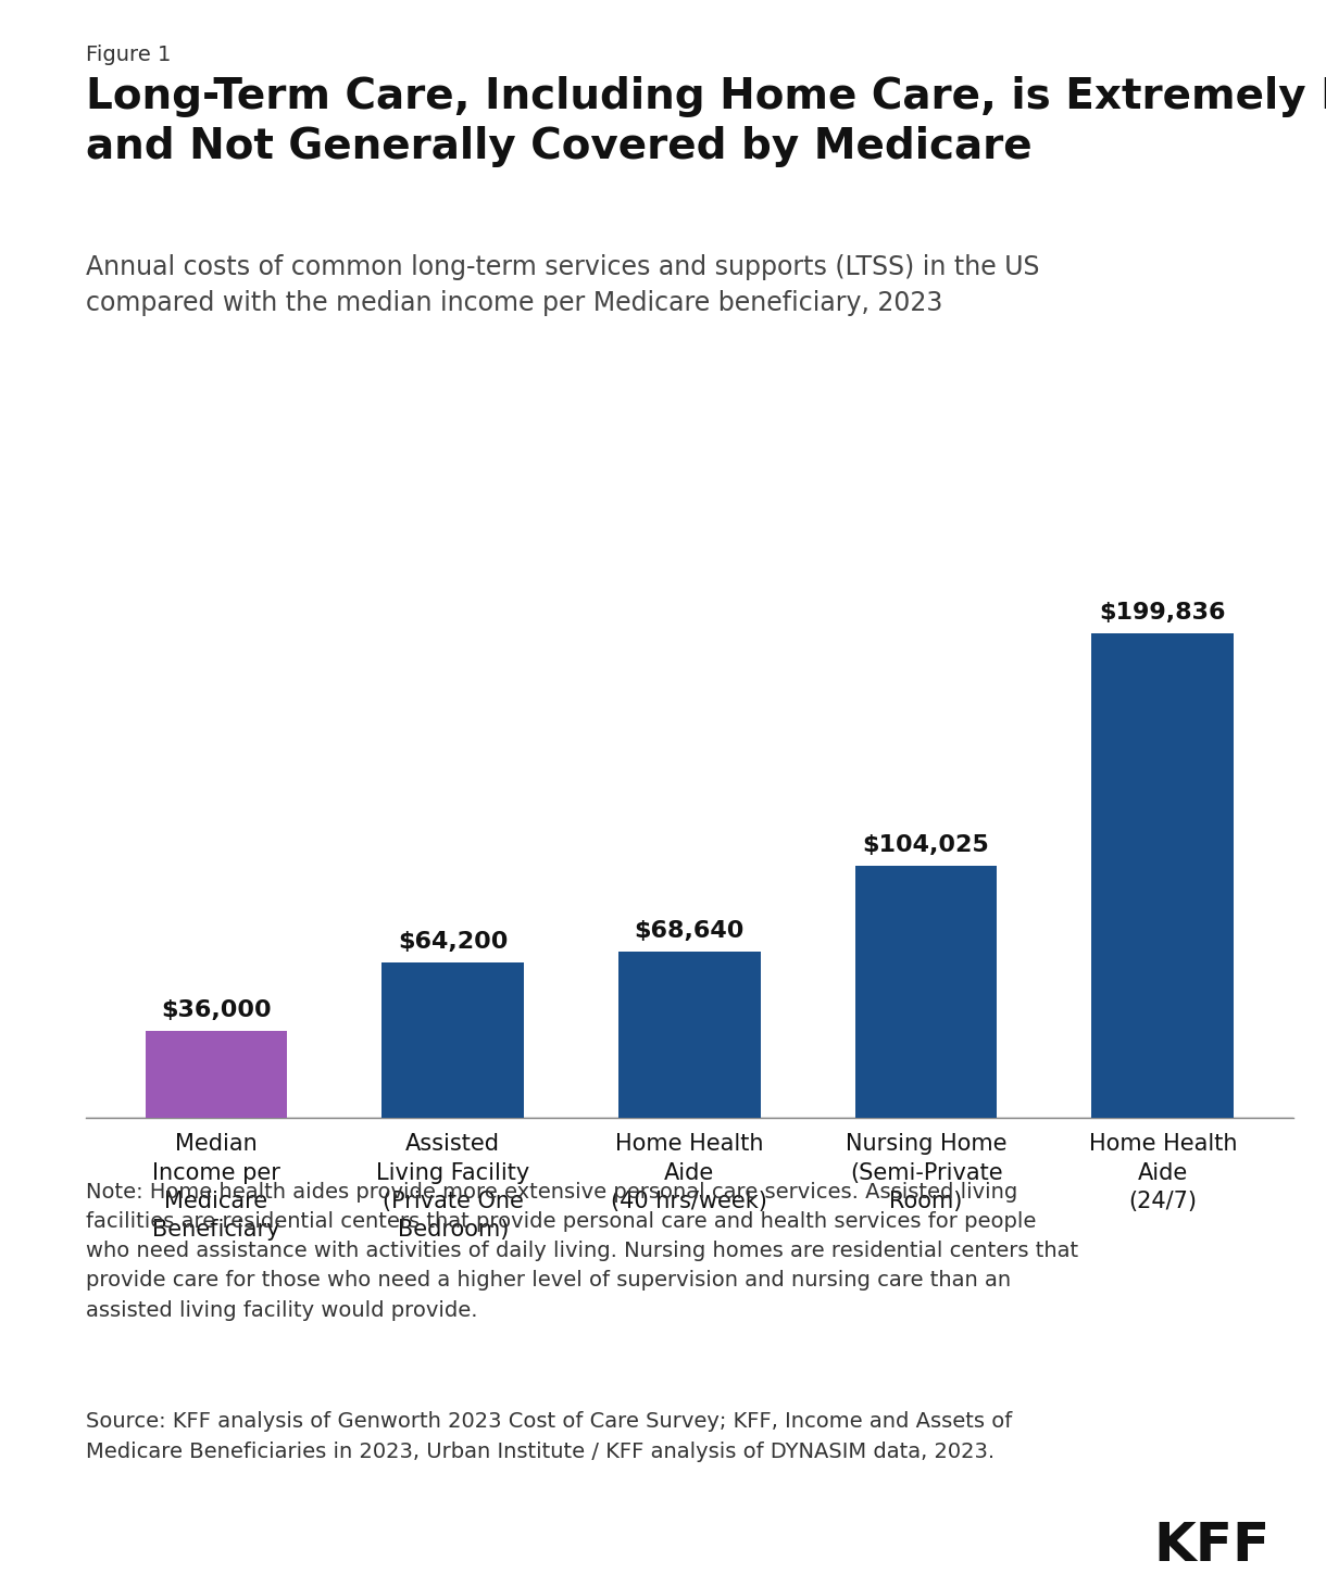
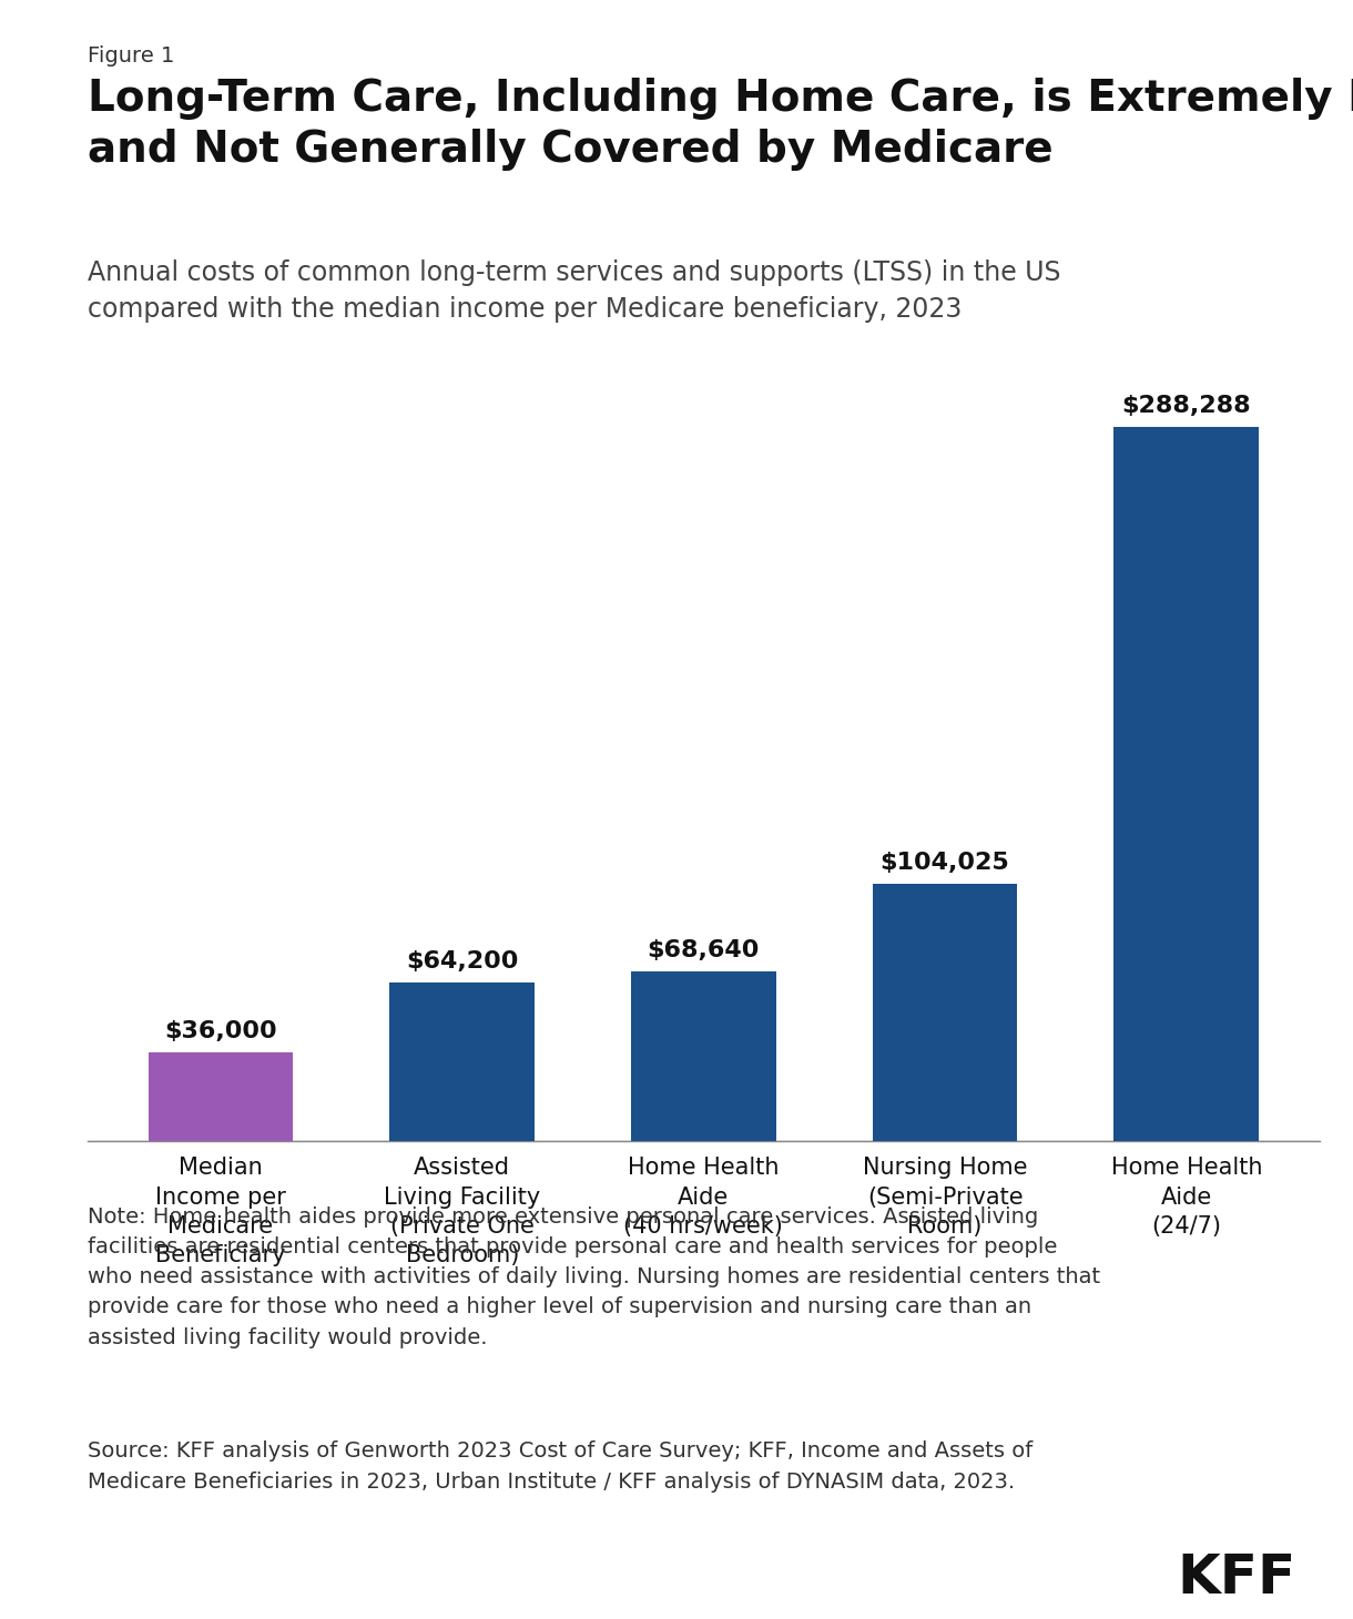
Home Health Aide (24/7): $199,836 -> $288,288
